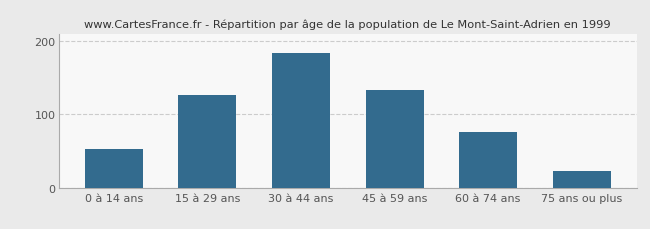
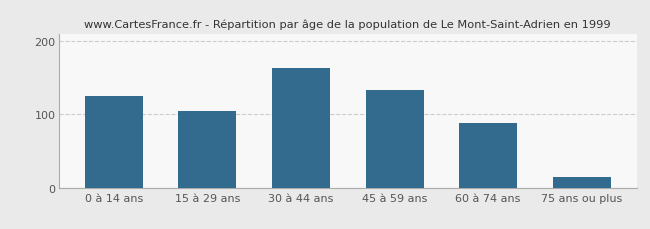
0 à 14 ans: 52 -> 125
15 à 29 ans: 126 -> 104
30 à 44 ans: 184 -> 163
60 à 74 ans: 76 -> 88
75 ans ou plus: 22 -> 15
